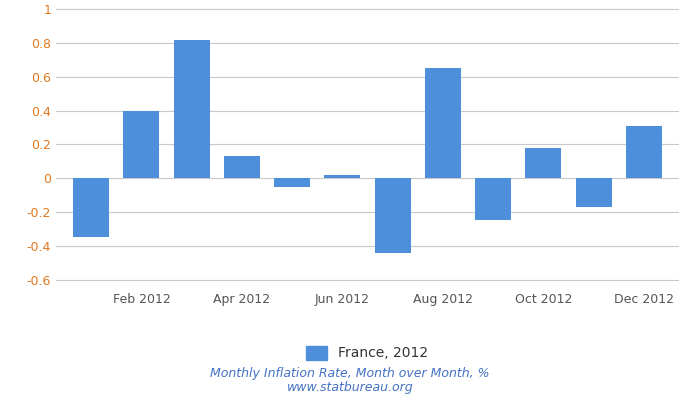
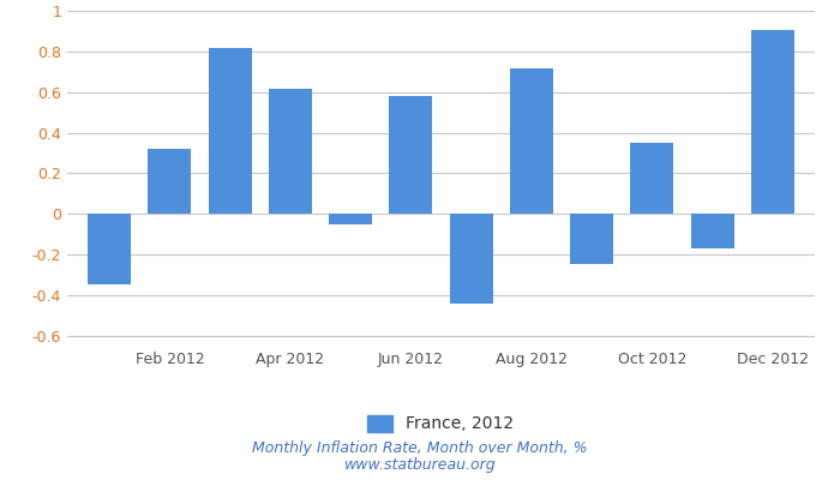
Feb 2012: 0.40 -> 0.32
Apr 2012: 0.13 -> 0.62
Jun 2012: 0.02 -> 0.58
Aug 2012: 0.65 -> 0.72
Oct 2012: 0.18 -> 0.35
Dec 2012: 0.31 -> 0.91
